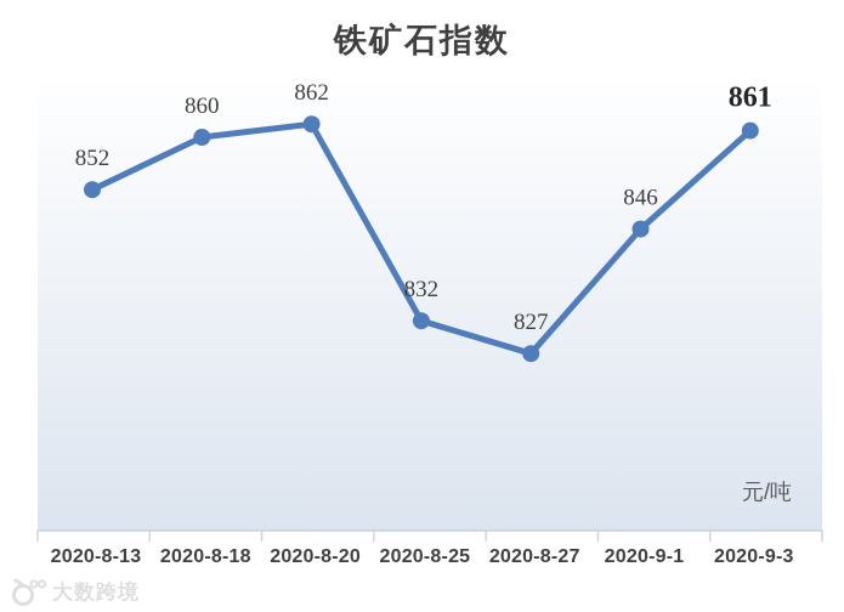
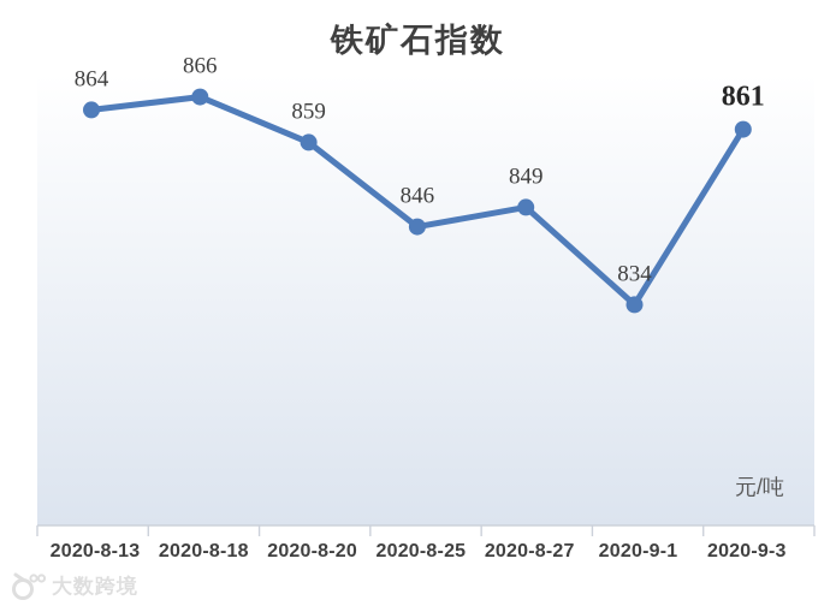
2020-8-13: 852 -> 864
2020-8-18: 860 -> 866
2020-8-20: 862 -> 859
2020-8-25: 832 -> 846
2020-8-27: 827 -> 849
2020-9-1: 846 -> 834
